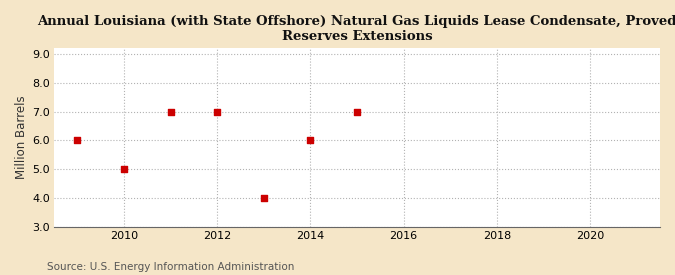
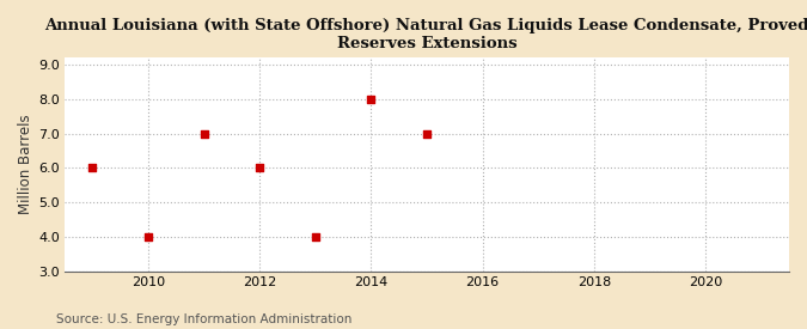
2010: 5 -> 4
2012: 7 -> 6
2014: 6 -> 8
